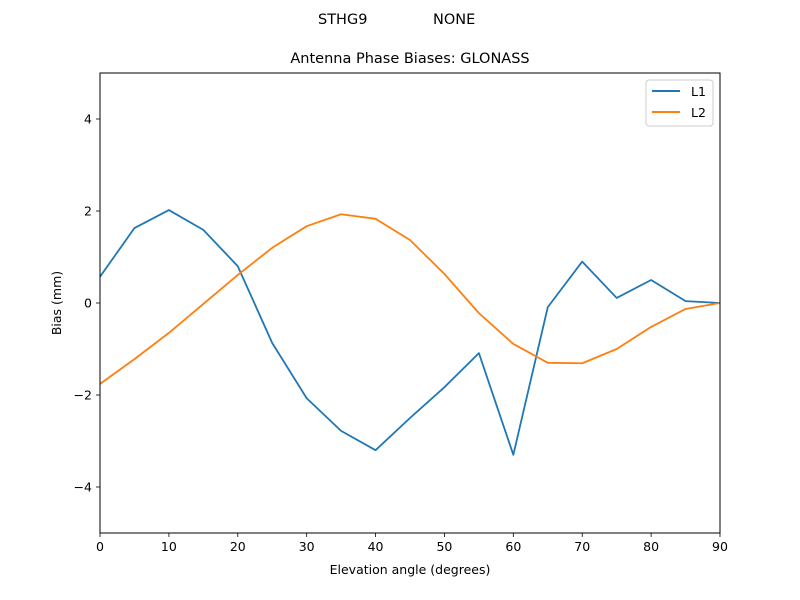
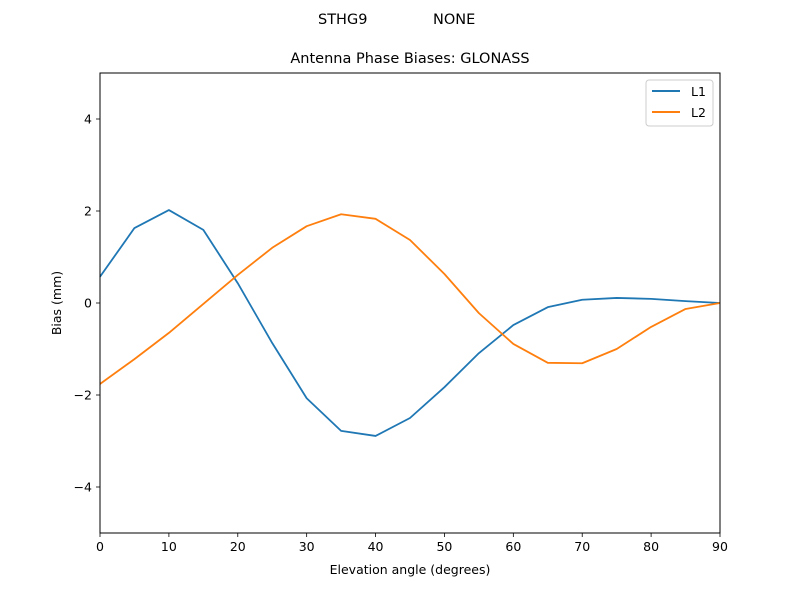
L1/20: 0.8 -> 0.4
L1/40: -3.2 -> -2.9
L1/60: -3.3 -> -0.5
L1/70: 0.9 -> 0.1
L1/80: 0.5 -> 0.1
